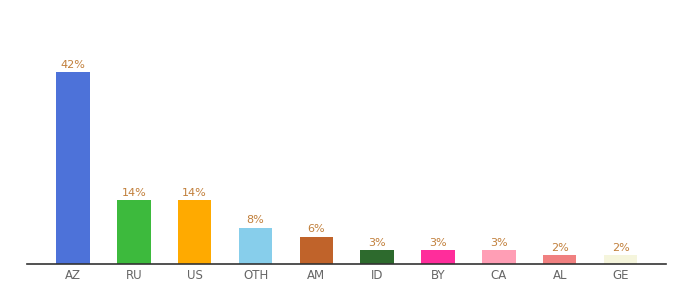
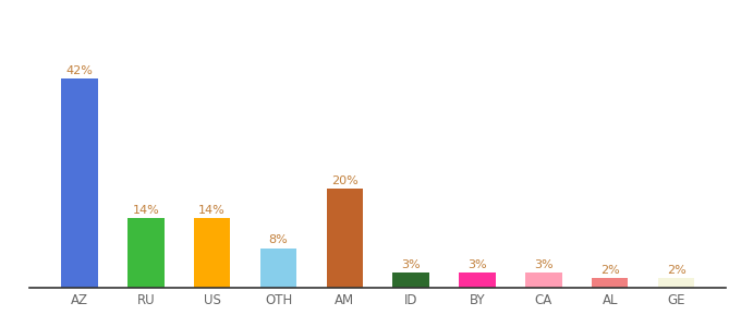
AM: 6% -> 20%
